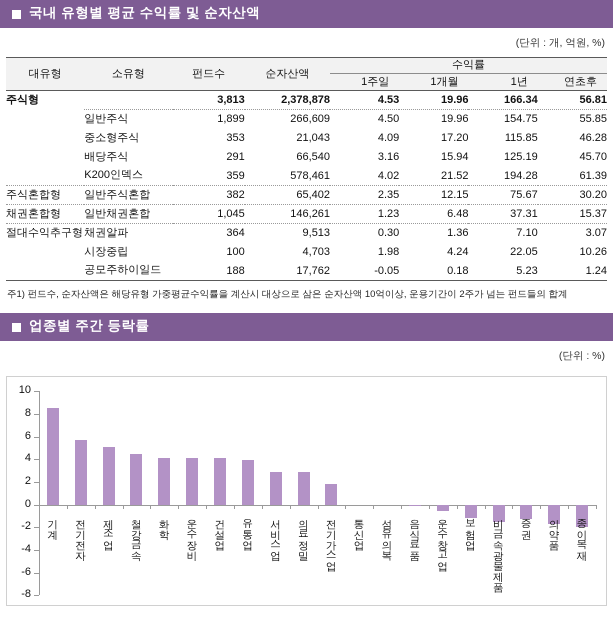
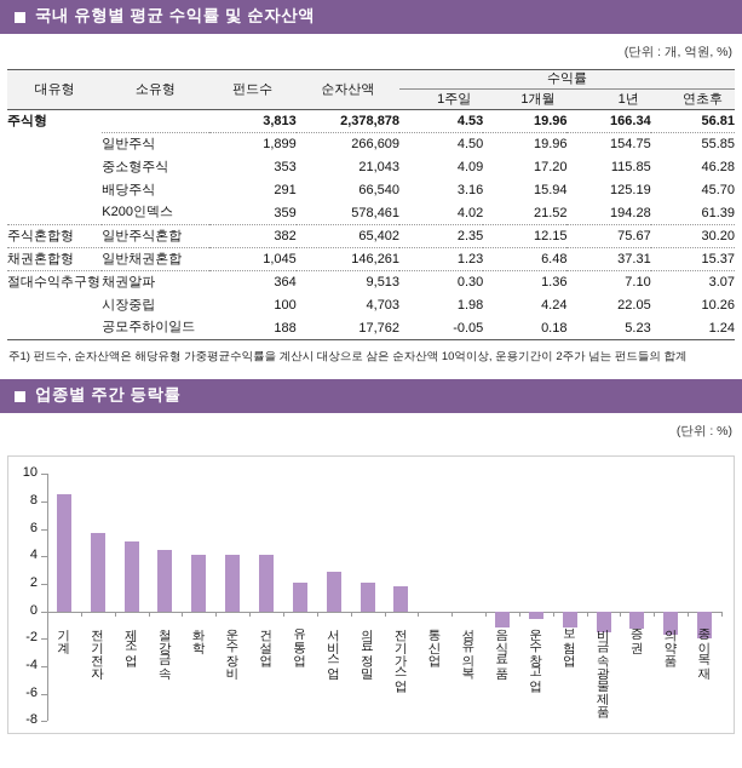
유통업: 3.9 -> 2.1
의료정밀: 2.9 -> 2.1
음식료품: -0.1 -> -1.2
